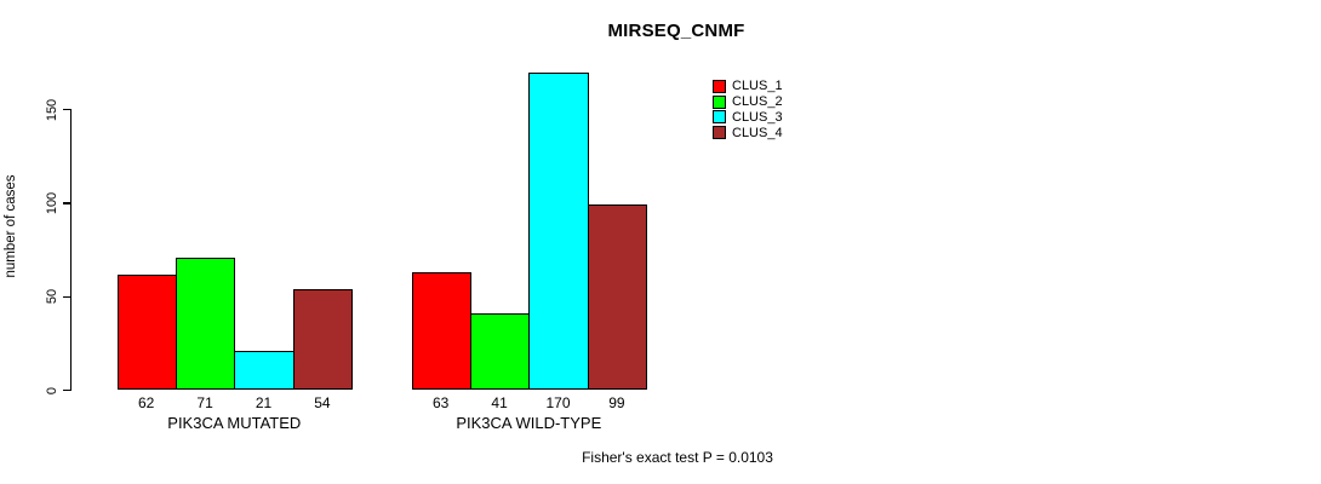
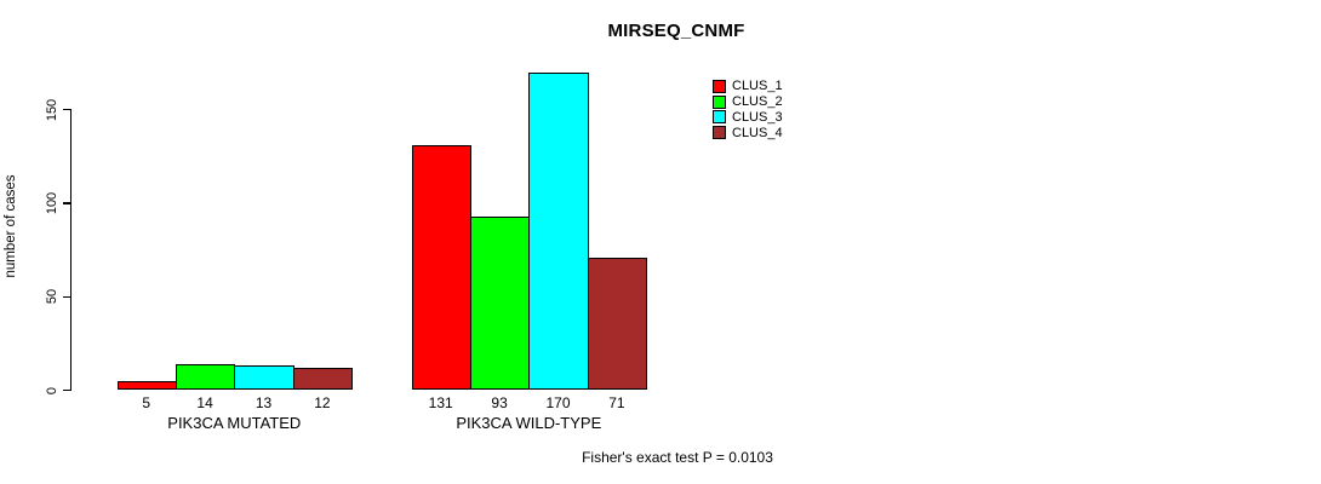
CLUS_1/PIK3CA MUTATED: 62 -> 5
CLUS_2/PIK3CA MUTATED: 71 -> 14
CLUS_3/PIK3CA MUTATED: 21 -> 13
CLUS_4/PIK3CA MUTATED: 54 -> 12
CLUS_1/PIK3CA WILD-TYPE: 63 -> 131
CLUS_2/PIK3CA WILD-TYPE: 41 -> 93
CLUS_4/PIK3CA WILD-TYPE: 99 -> 71
